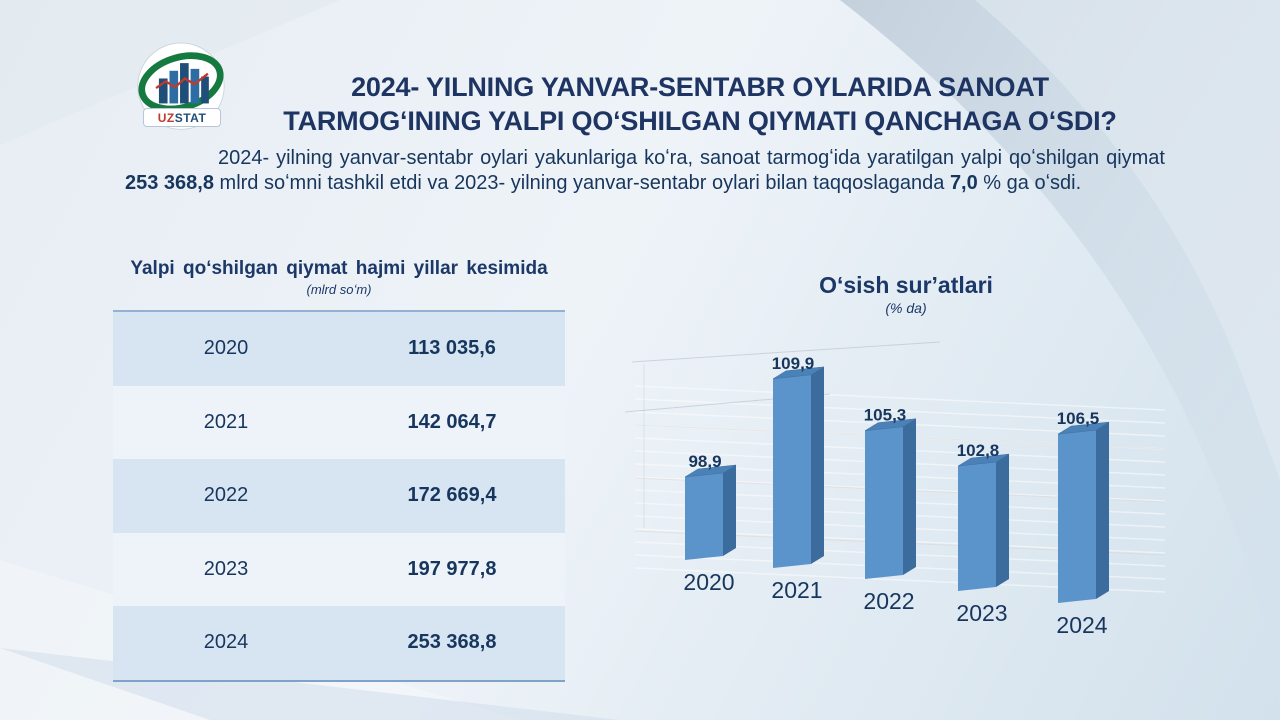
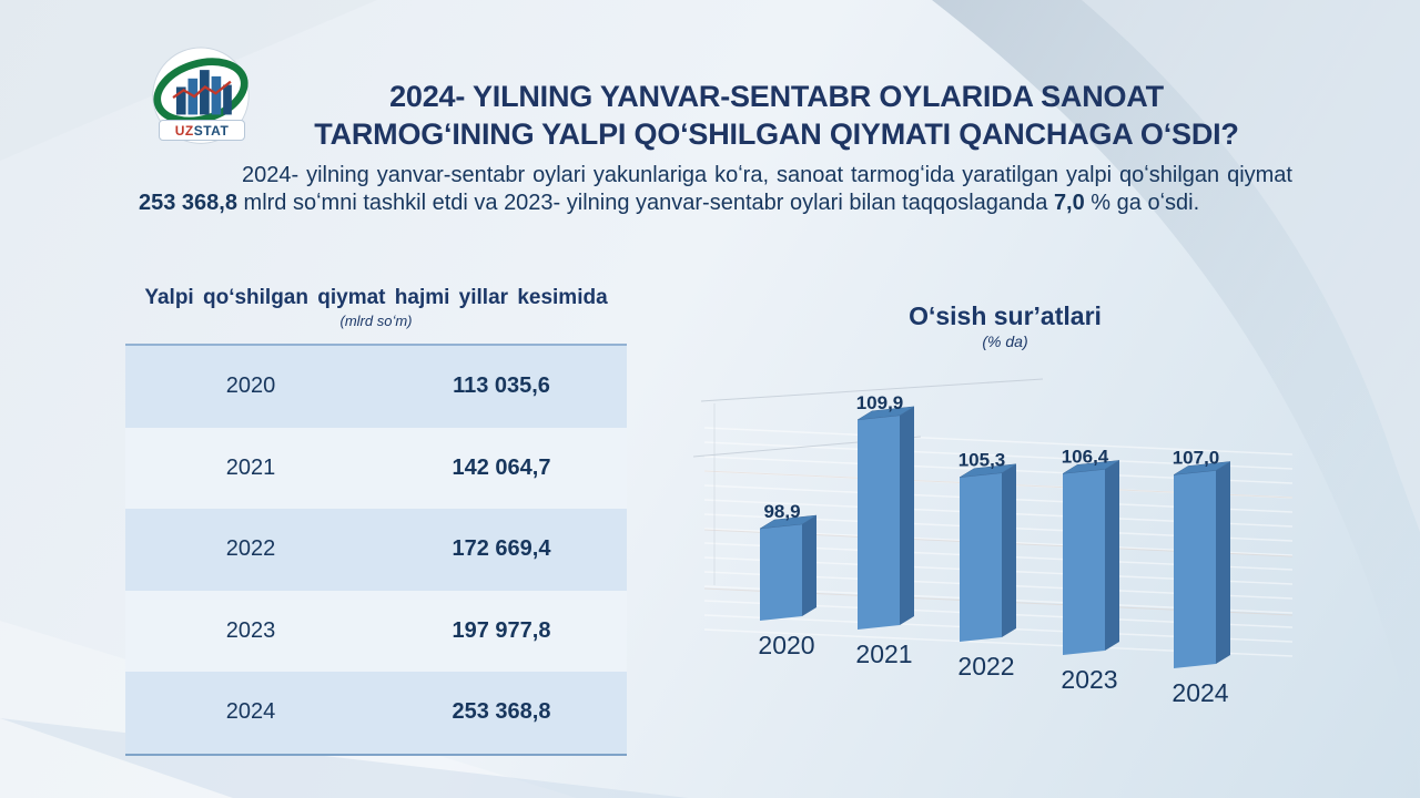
2023: 102,8 -> 106,4
2024: 106,5 -> 107,0
